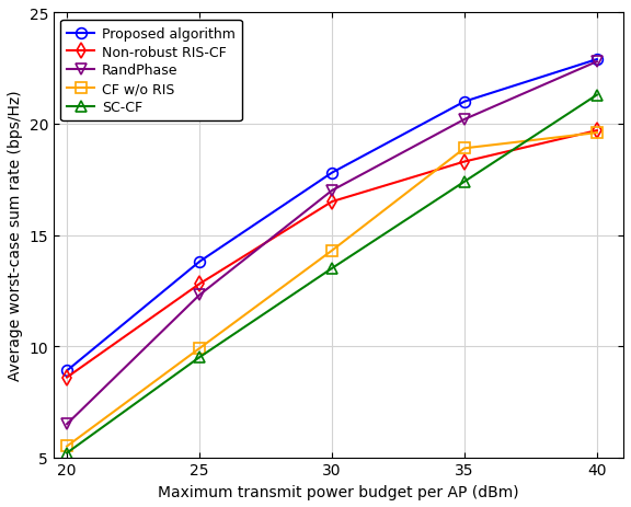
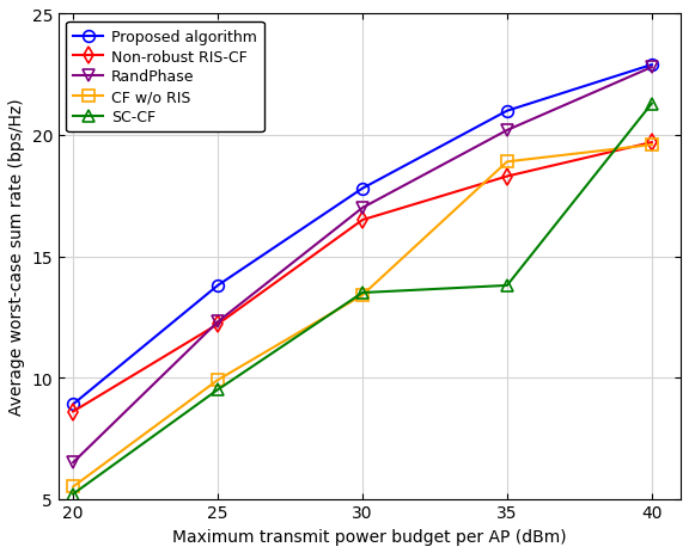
Non-robust RIS-CF/25: 12.8 -> 12.2
CF w/o RIS/30: 14.3 -> 13.4
SC-CF/35: 17.4 -> 13.8
